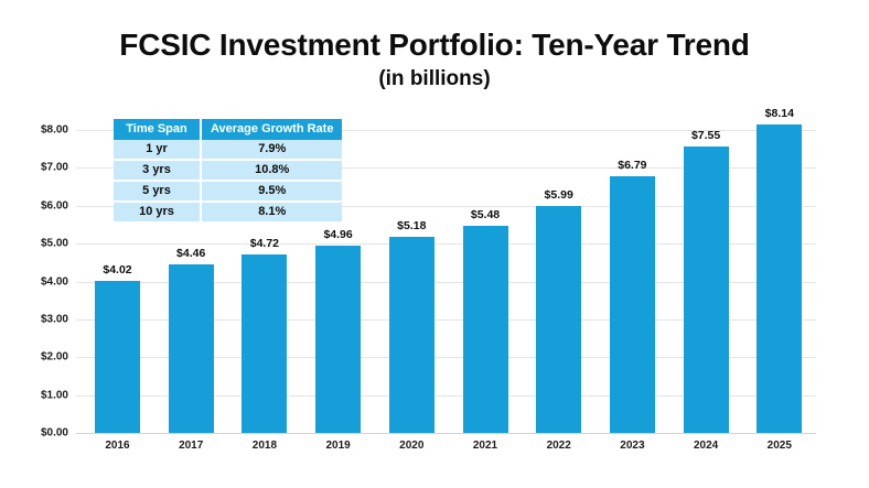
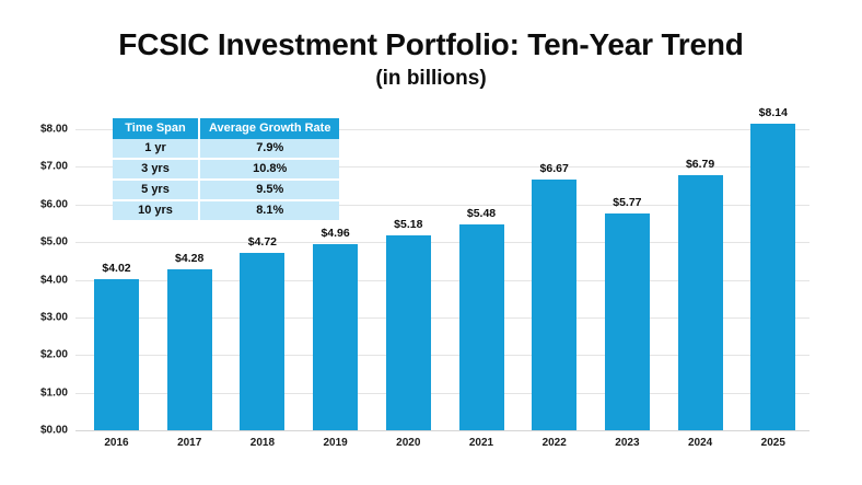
2017: $4.46 -> $4.28
2022: $5.99 -> $6.67
2023: $6.79 -> $5.77
2024: $7.55 -> $6.79
